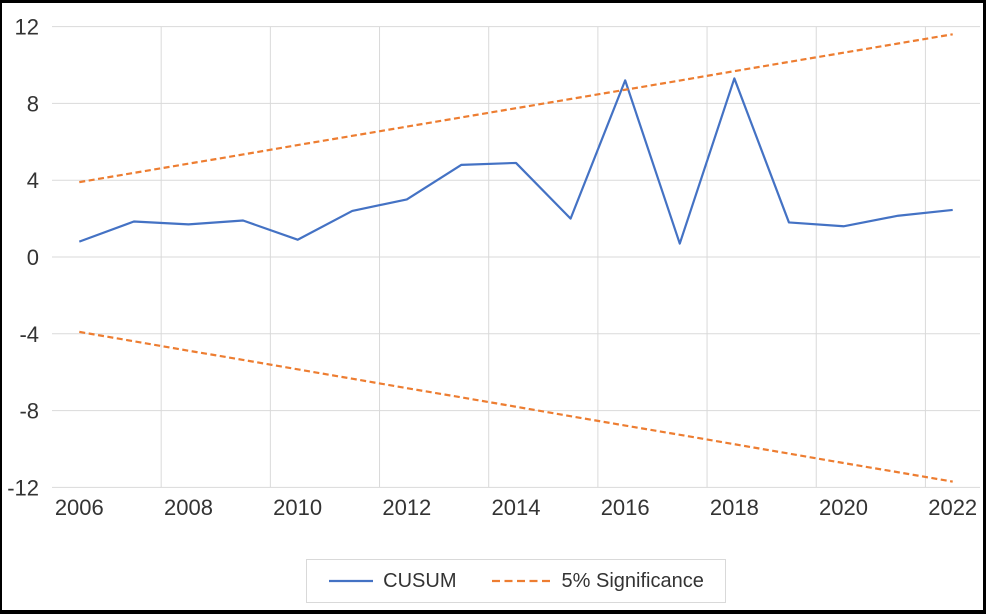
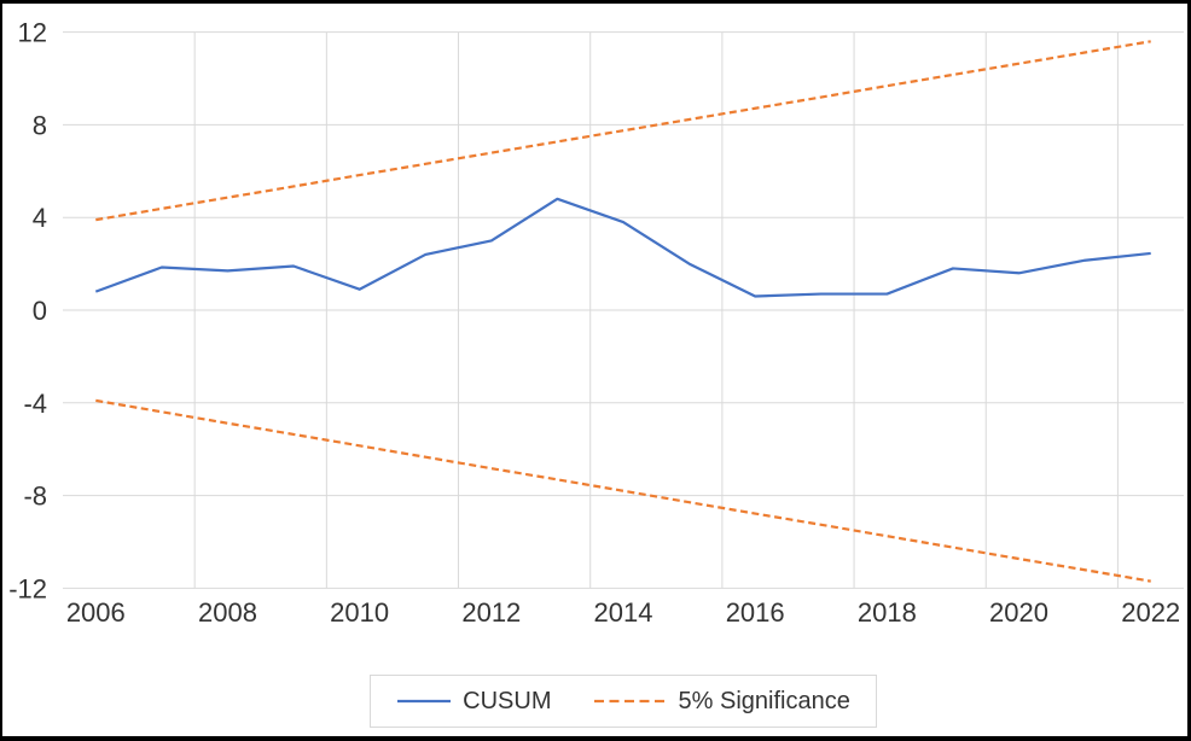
CUSUM/2014: 4.9 -> 3.8
CUSUM/2016: 9.2 -> 0.6
CUSUM/2018: 9.3 -> 0.7
